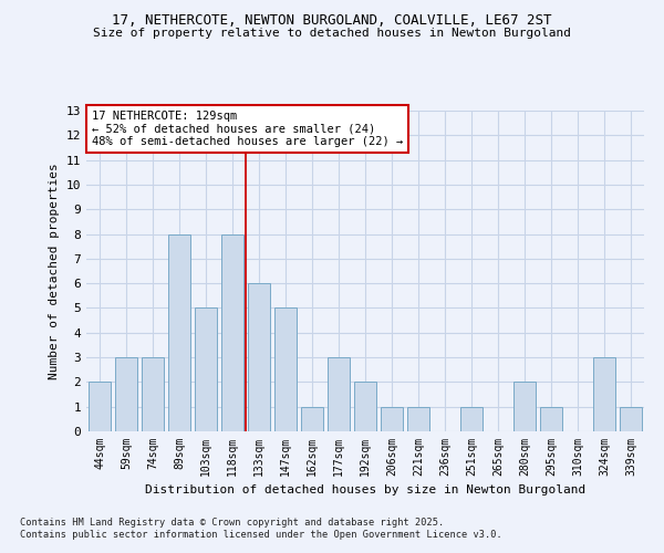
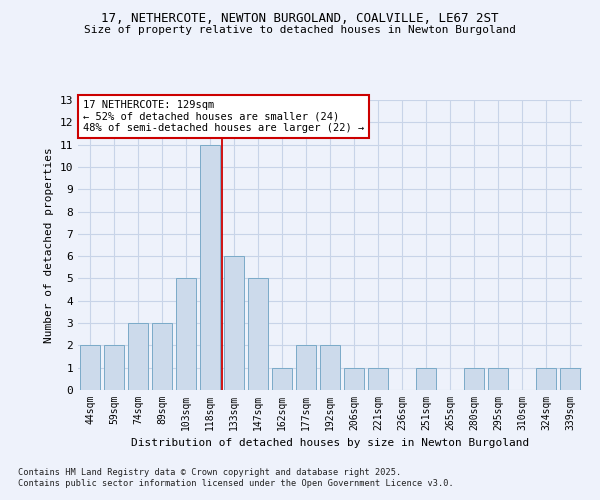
59sqm: 3 -> 2
89sqm: 8 -> 3
118sqm: 8 -> 11
177sqm: 3 -> 2
280sqm: 2 -> 1
324sqm: 3 -> 1
